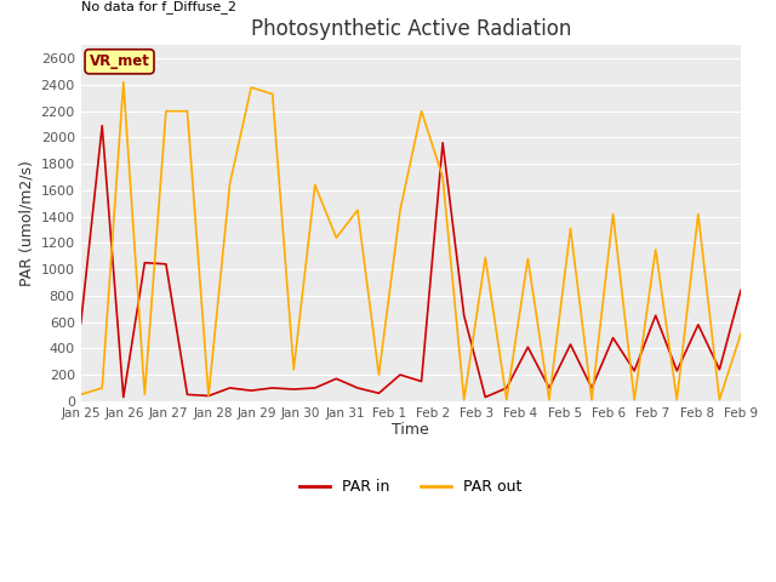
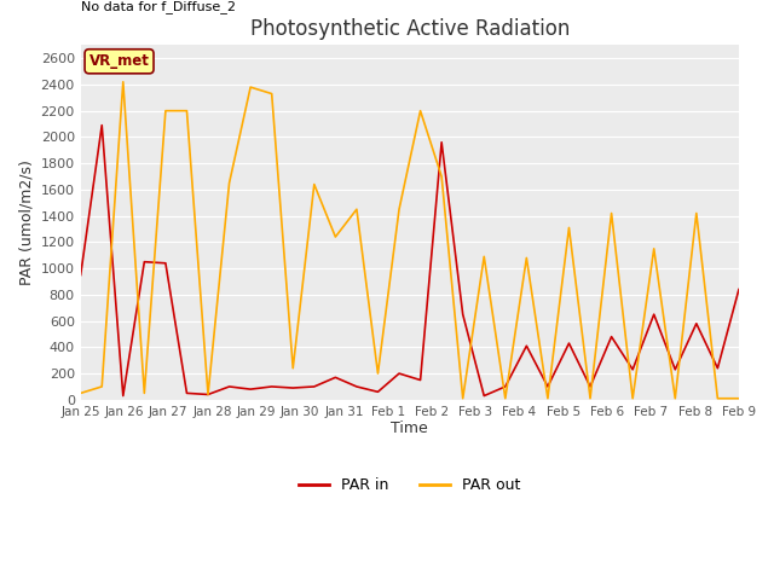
PAR in/Jan 25: 590 -> 950
PAR out/Feb 9: 510 -> 10
